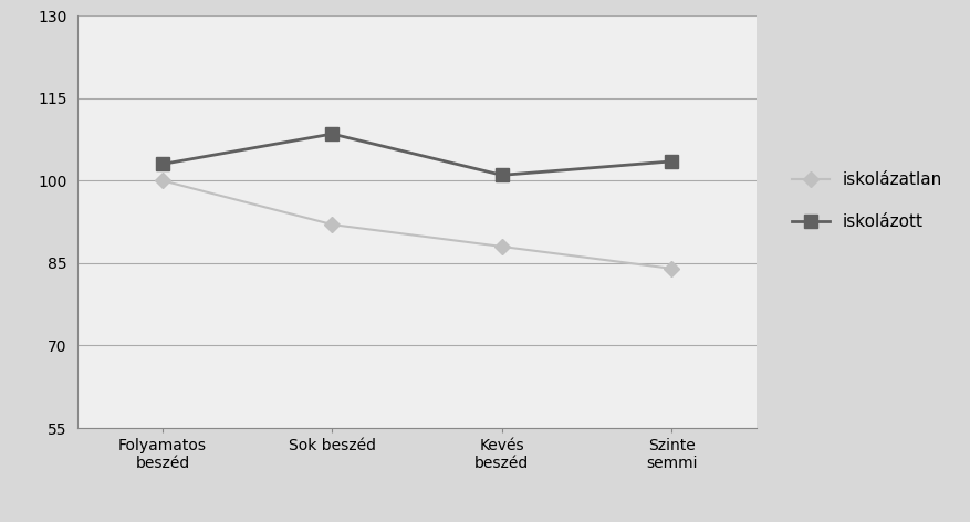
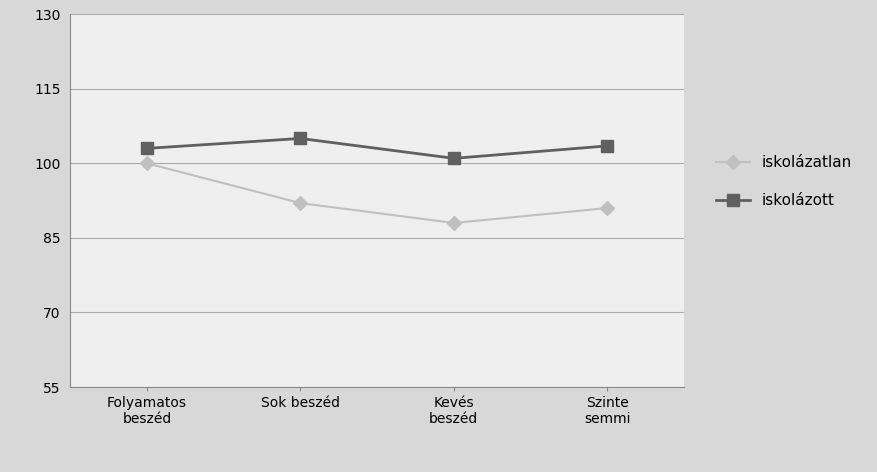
iskolázott/Sok beszéd: 108.5 -> 105.0
iskolázatlan/Szinte semmi: 84 -> 91
